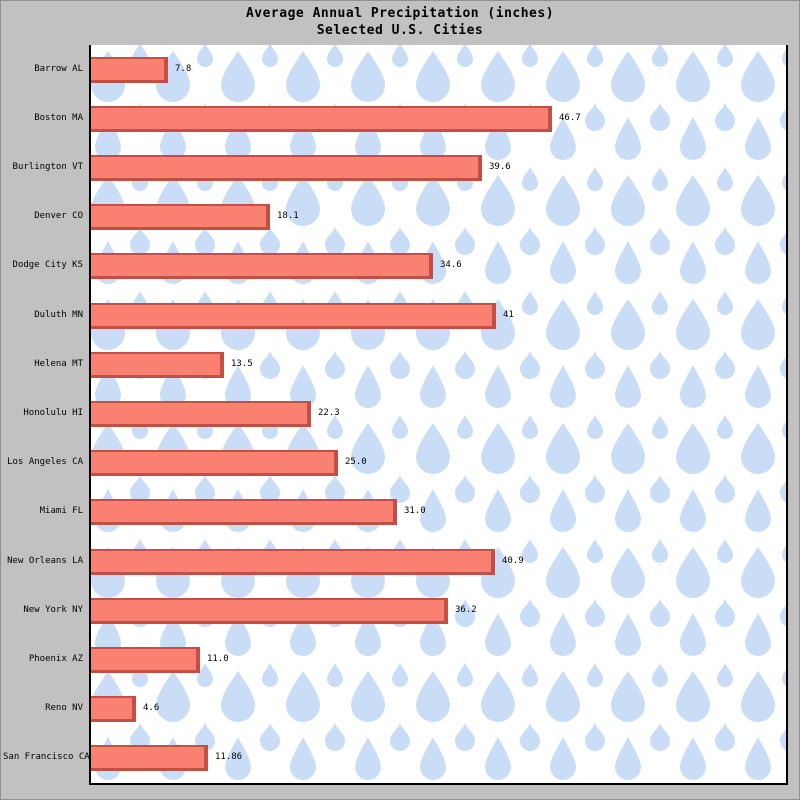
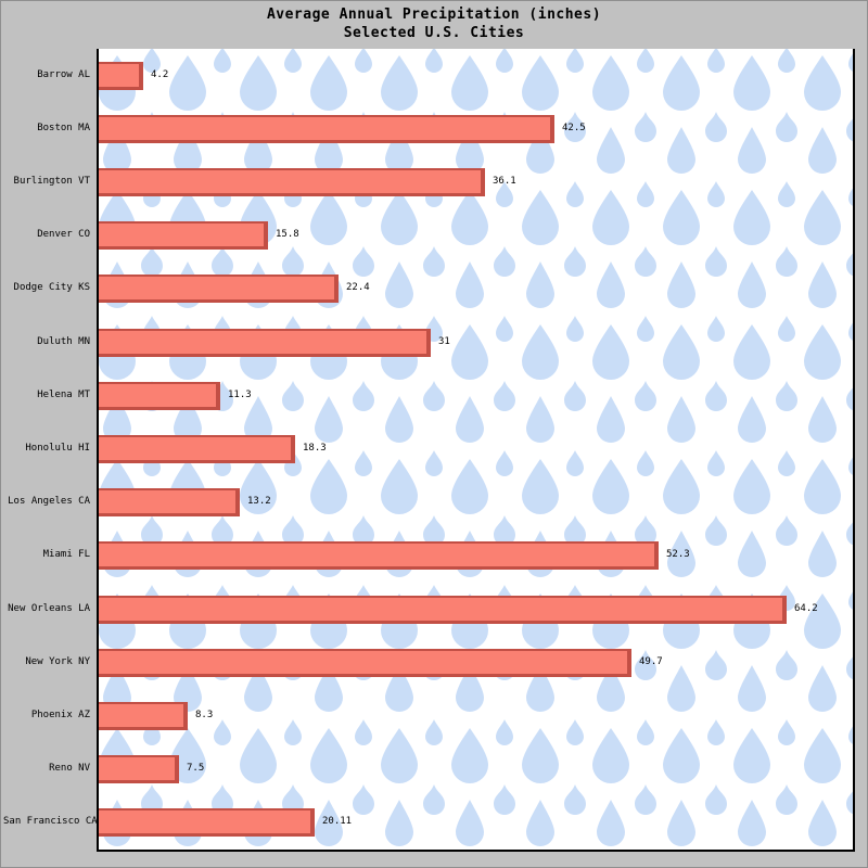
Barrow AL: 7.8 -> 4.2
Boston MA: 46.7 -> 42.5
Burlington VT: 39.6 -> 36.1
Denver CO: 18.1 -> 15.8
Dodge City KS: 34.6 -> 22.4
Duluth MN: 41 -> 31
Helena MT: 13.5 -> 11.3
Honolulu HI: 22.3 -> 18.3
Los Angeles CA: 25.0 -> 13.2
Miami FL: 31.0 -> 52.3
New Orleans LA: 40.9 -> 64.2
New York NY: 36.2 -> 49.7
Phoenix AZ: 11.0 -> 8.3
Reno NV: 4.6 -> 7.5
San Francisco CA: 11.86 -> 20.11
